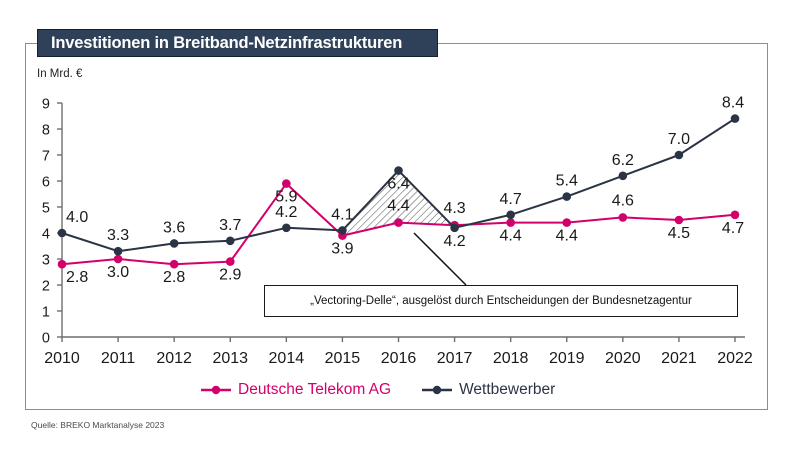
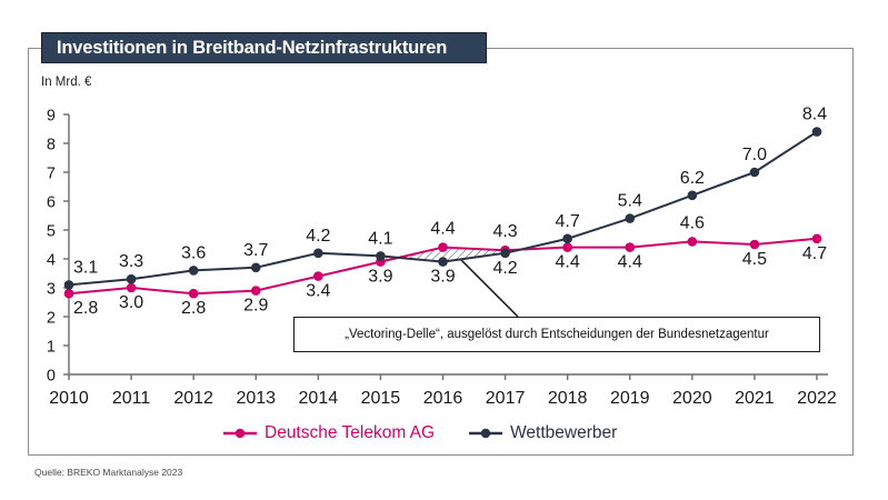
Wettbewerber/2010: 4.0 -> 3.1
Deutsche Telekom AG/2014: 5.9 -> 3.4
Wettbewerber/2016: 6.4 -> 3.9
